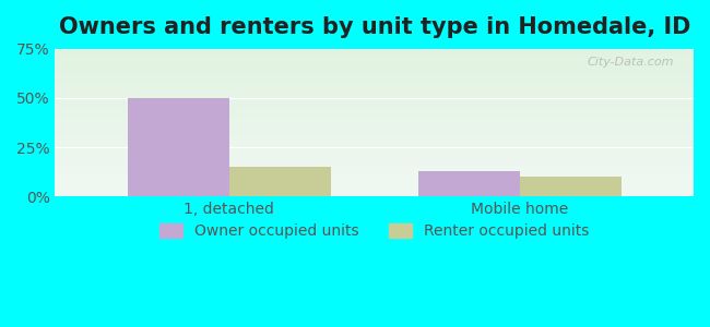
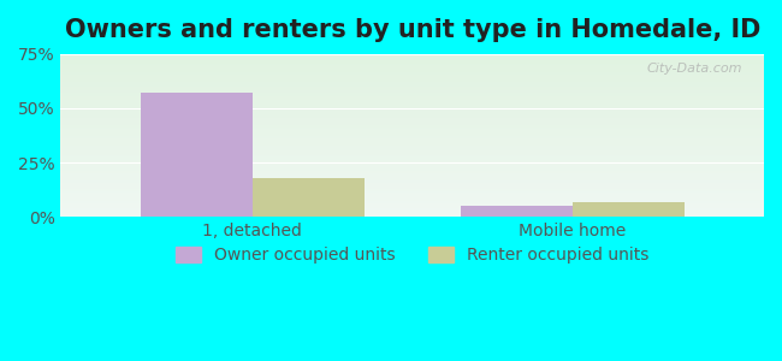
Owner occupied units/1, detached: 50% -> 57%
Renter occupied units/1, detached: 15% -> 18%
Owner occupied units/Mobile home: 13% -> 5%
Renter occupied units/Mobile home: 10% -> 6%
